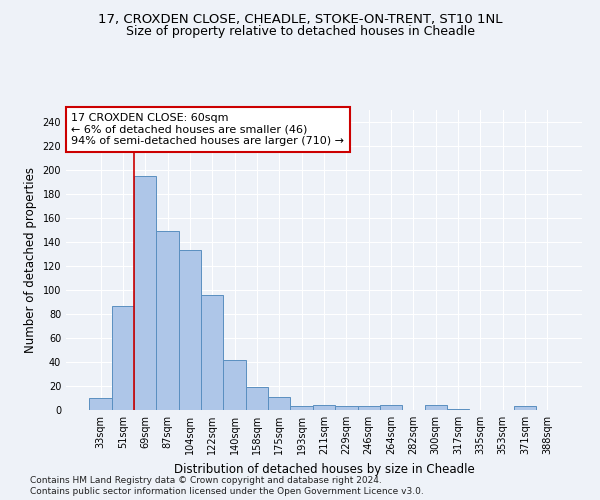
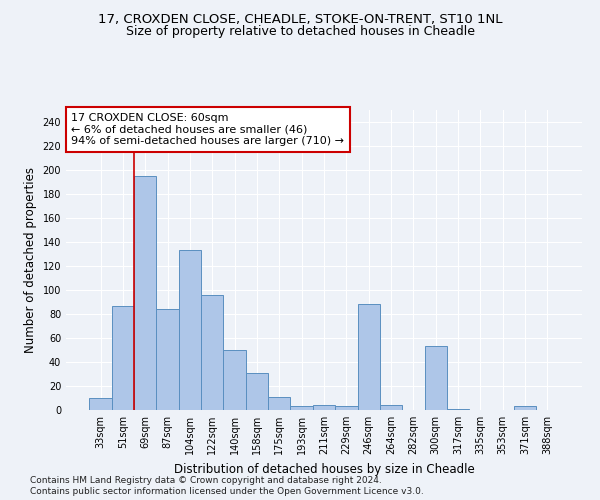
87sqm: 149 -> 84
140sqm: 42 -> 50
158sqm: 19 -> 31
246sqm: 3 -> 88
300sqm: 4 -> 53
